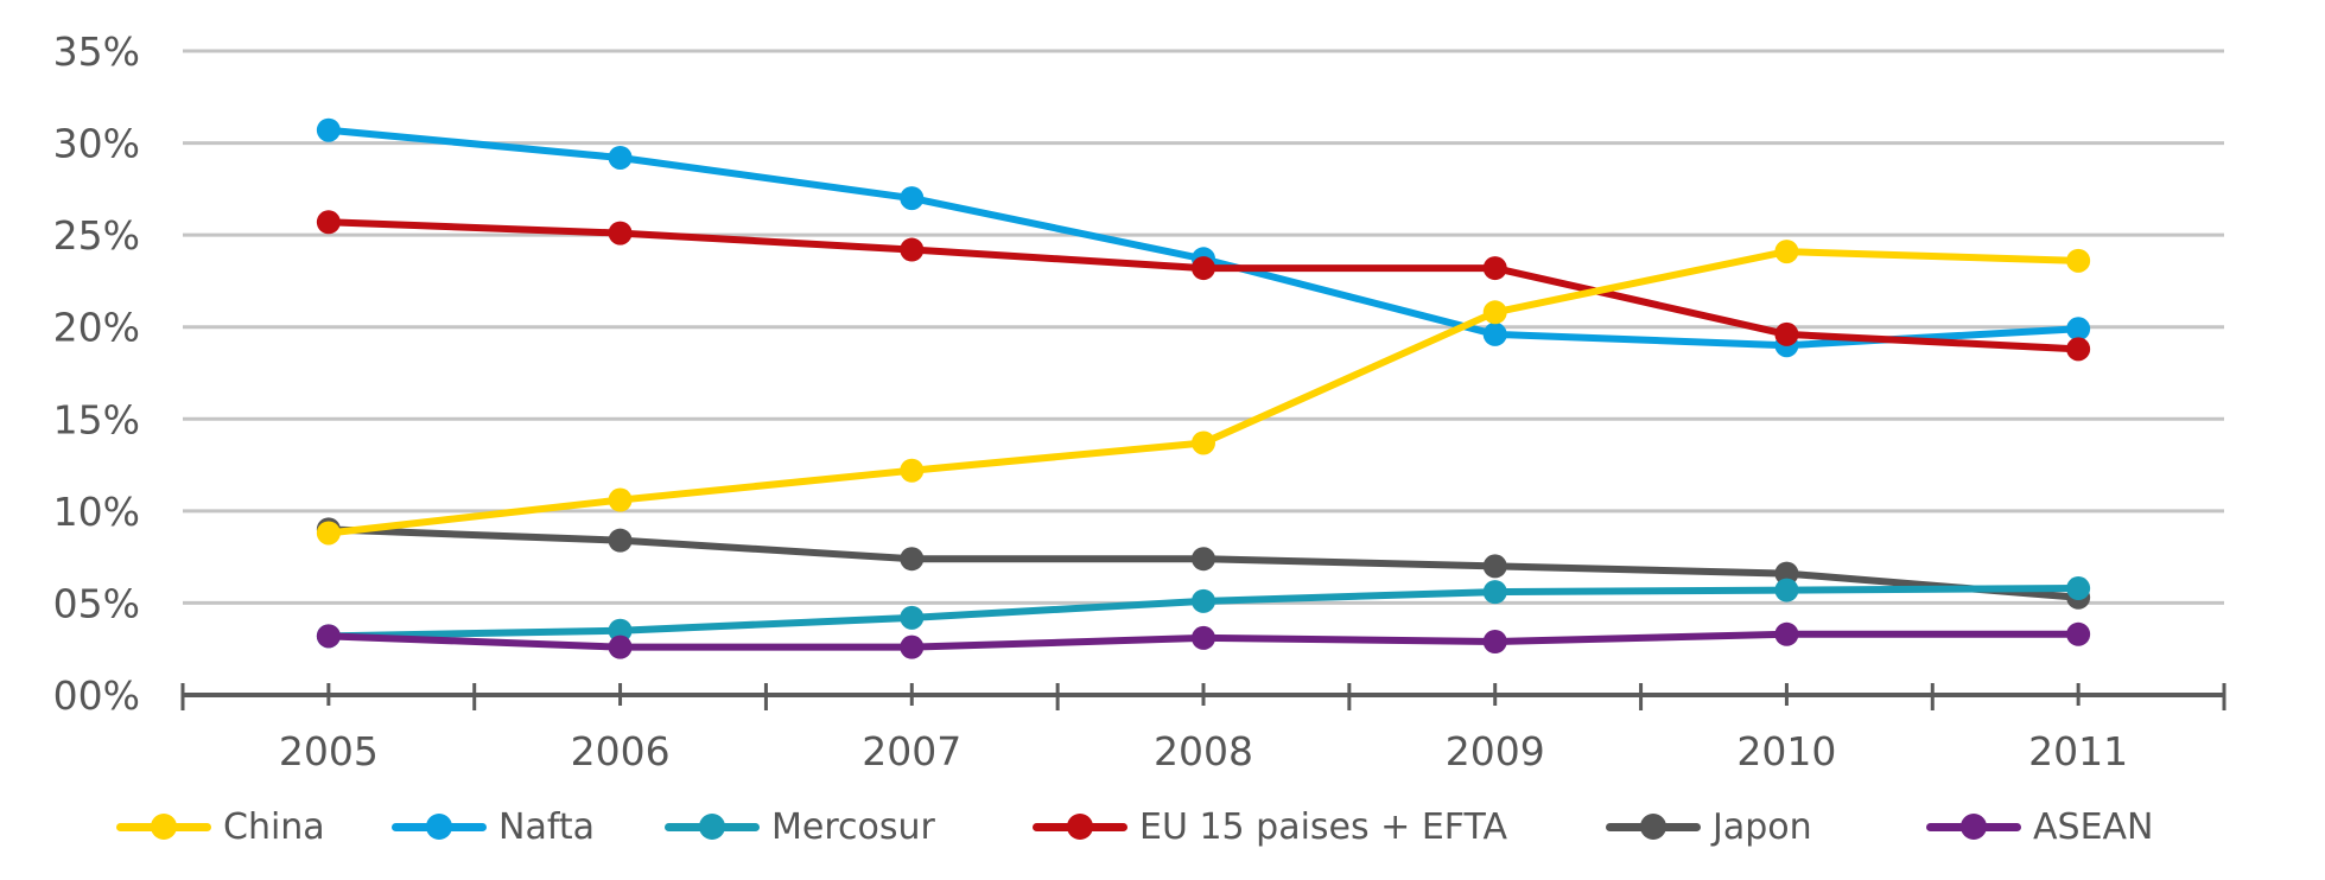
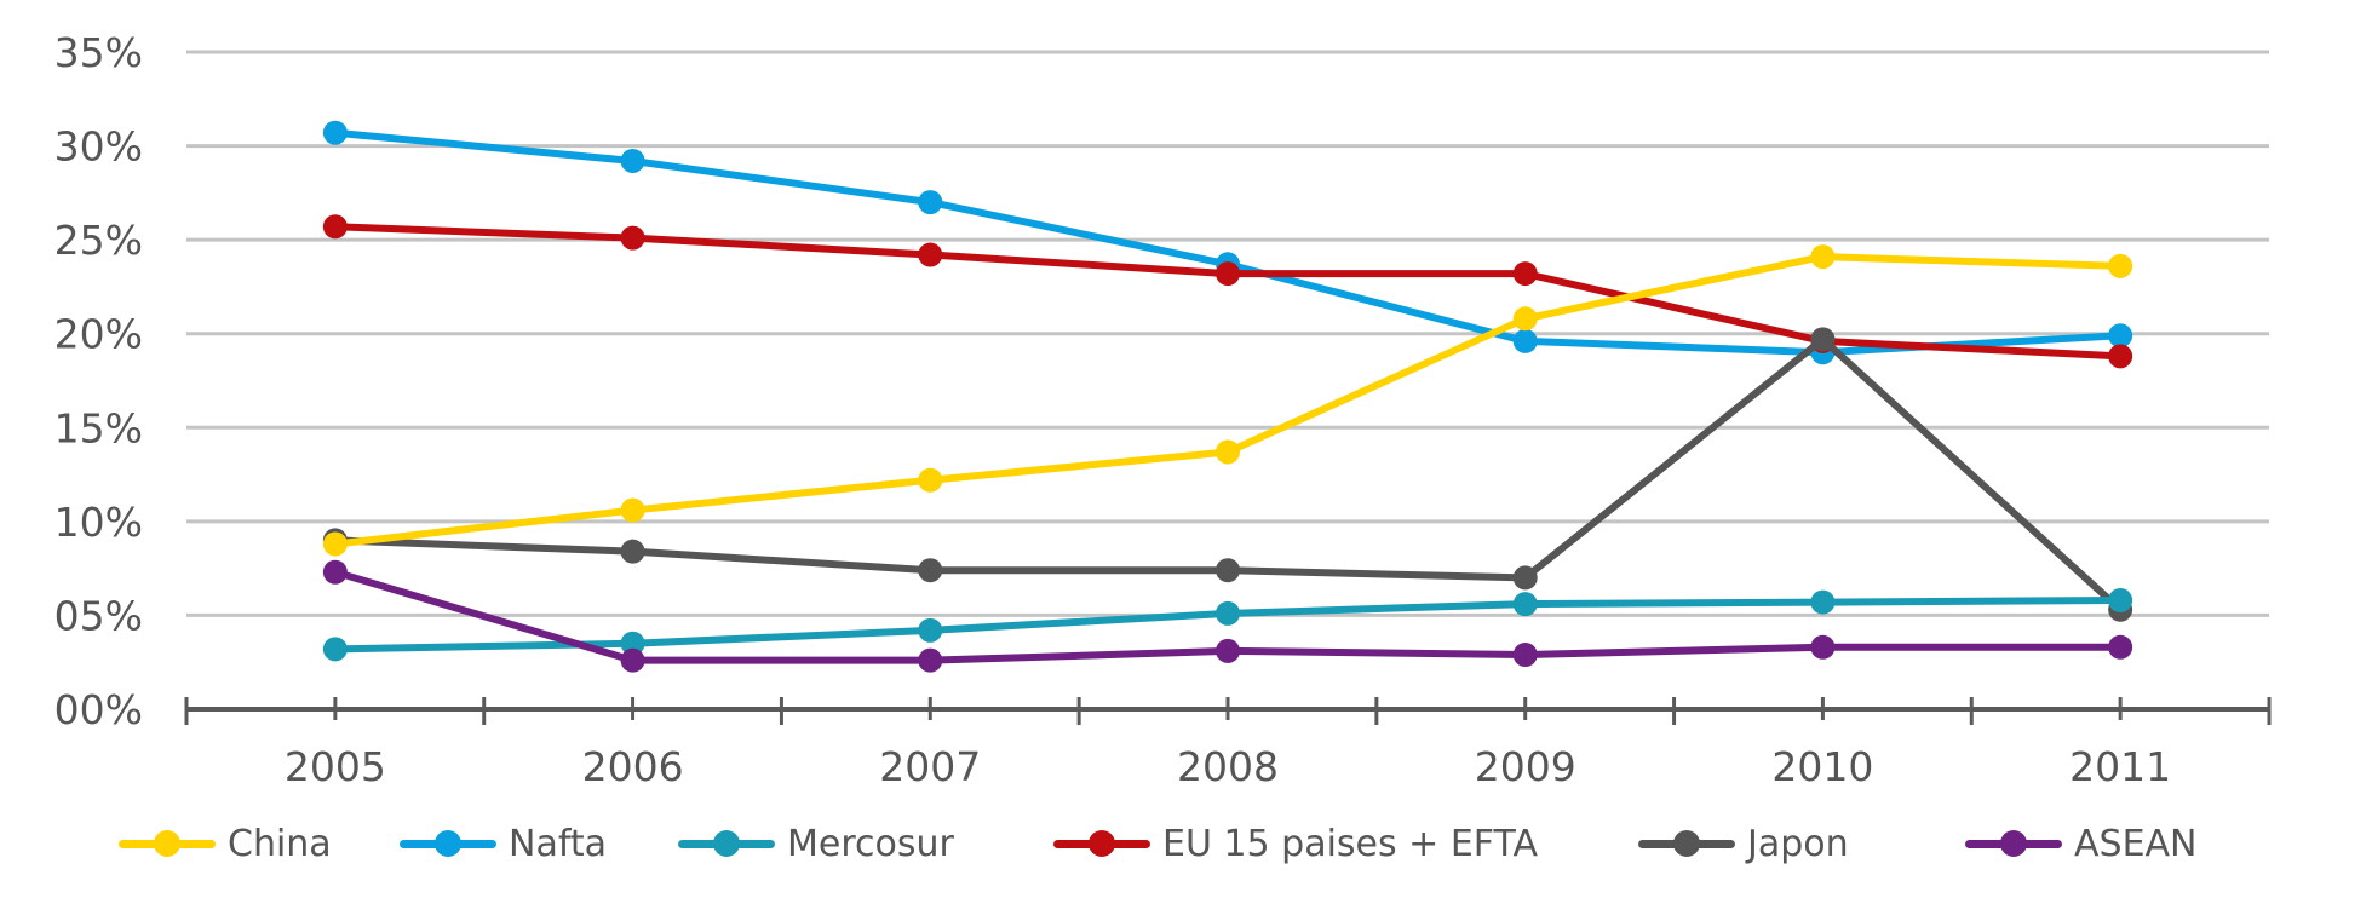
ASEAN/2005: 3.2% -> 7.3%
Japon/2010: 6.6% -> 19.7%
